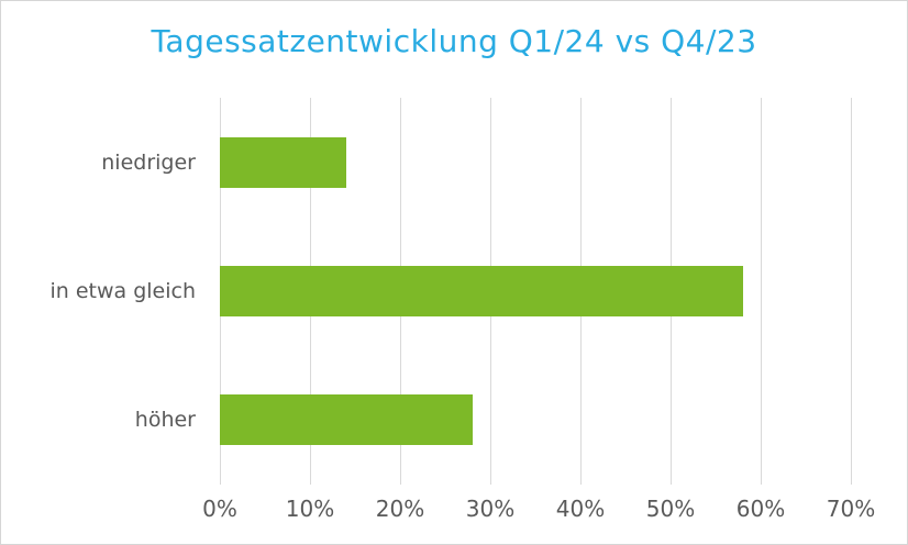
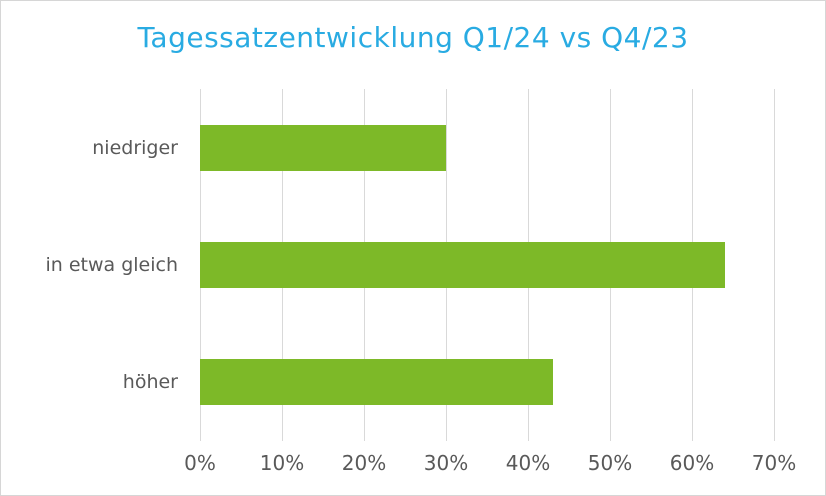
niedriger: 14% -> 30%
in etwa gleich: 58% -> 64%
höher: 28% -> 43%
